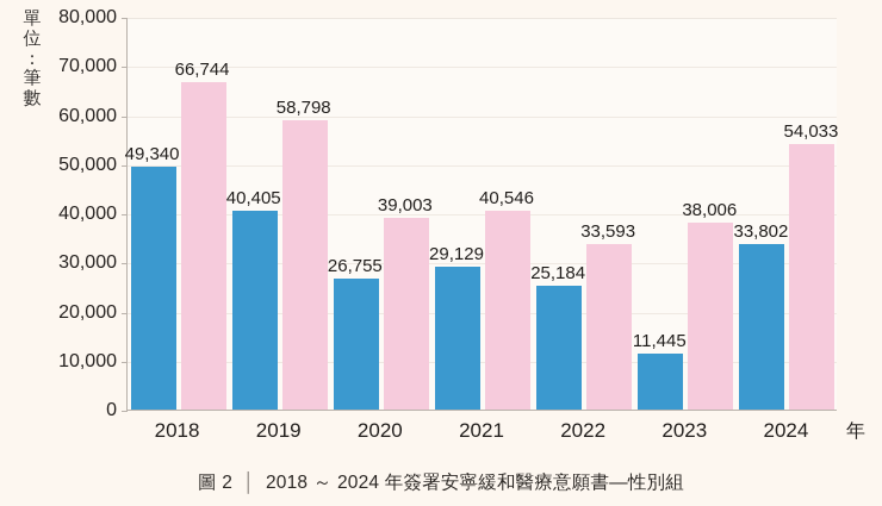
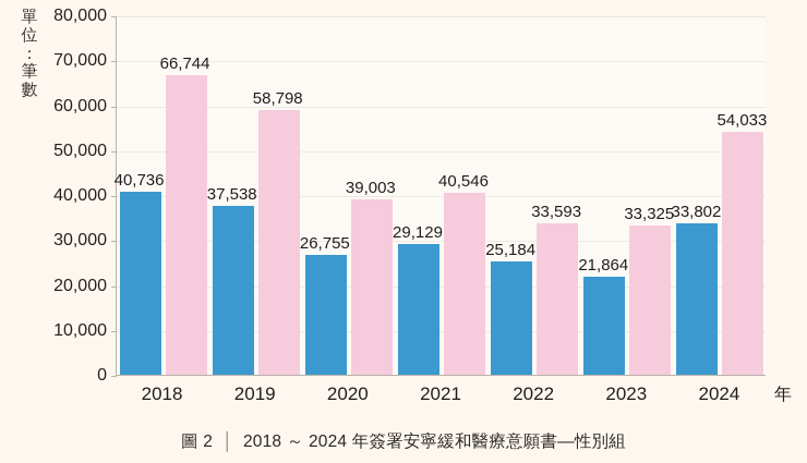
簽署安寧緩和醫療意願書 男/2018: 49,340 -> 40,736
簽署安寧緩和醫療意願書 男/2019: 40,405 -> 37,538
簽署安寧緩和醫療意願書 男/2023: 11,445 -> 21,864
簽署安寧緩和醫療意願書 女/2023: 38,006 -> 33,325
